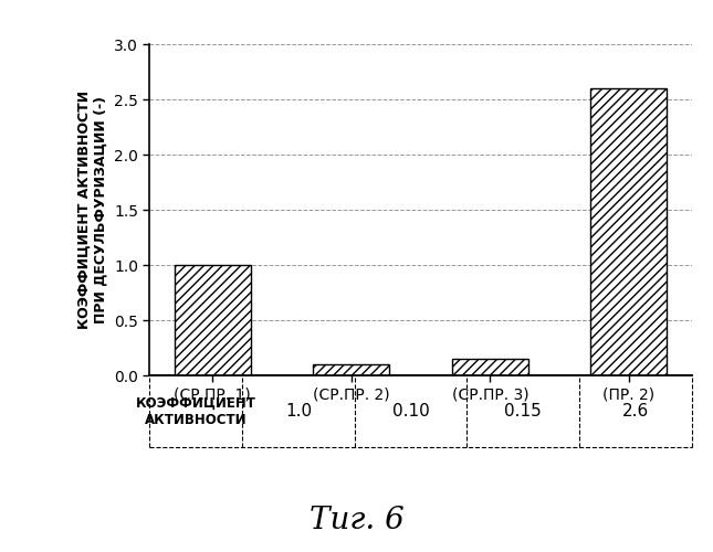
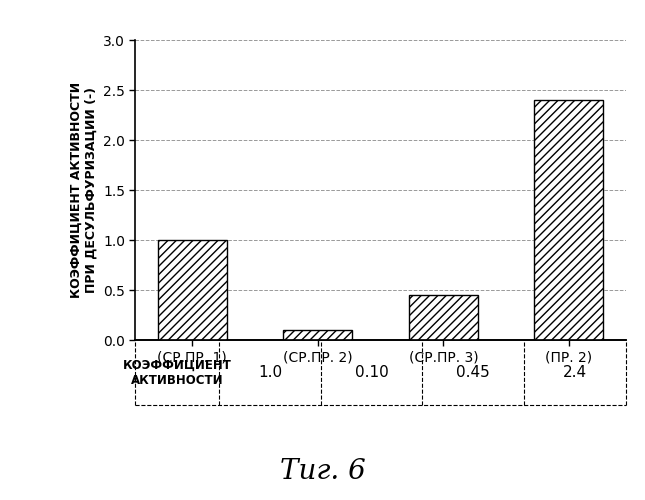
(СР.ПР. 3): 0.15 -> 0.45
(ПР. 2): 2.6 -> 2.4
